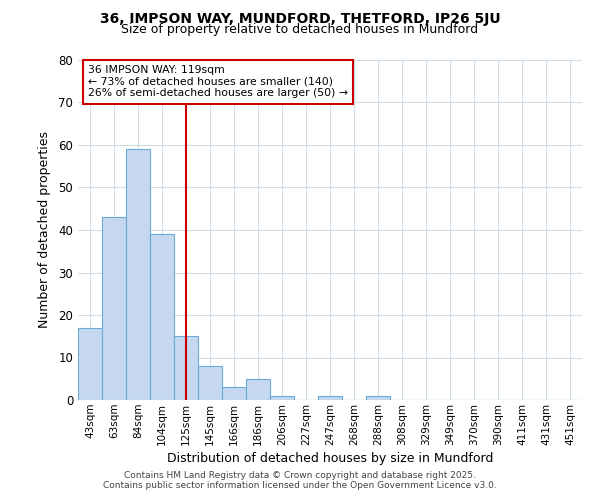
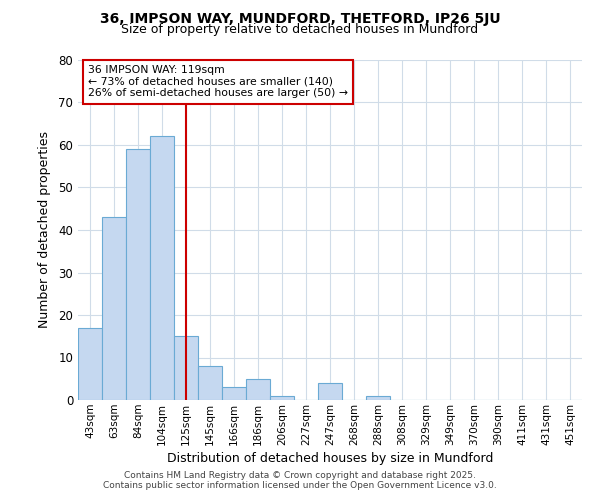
104sqm: 39 -> 62
247sqm: 1 -> 4
